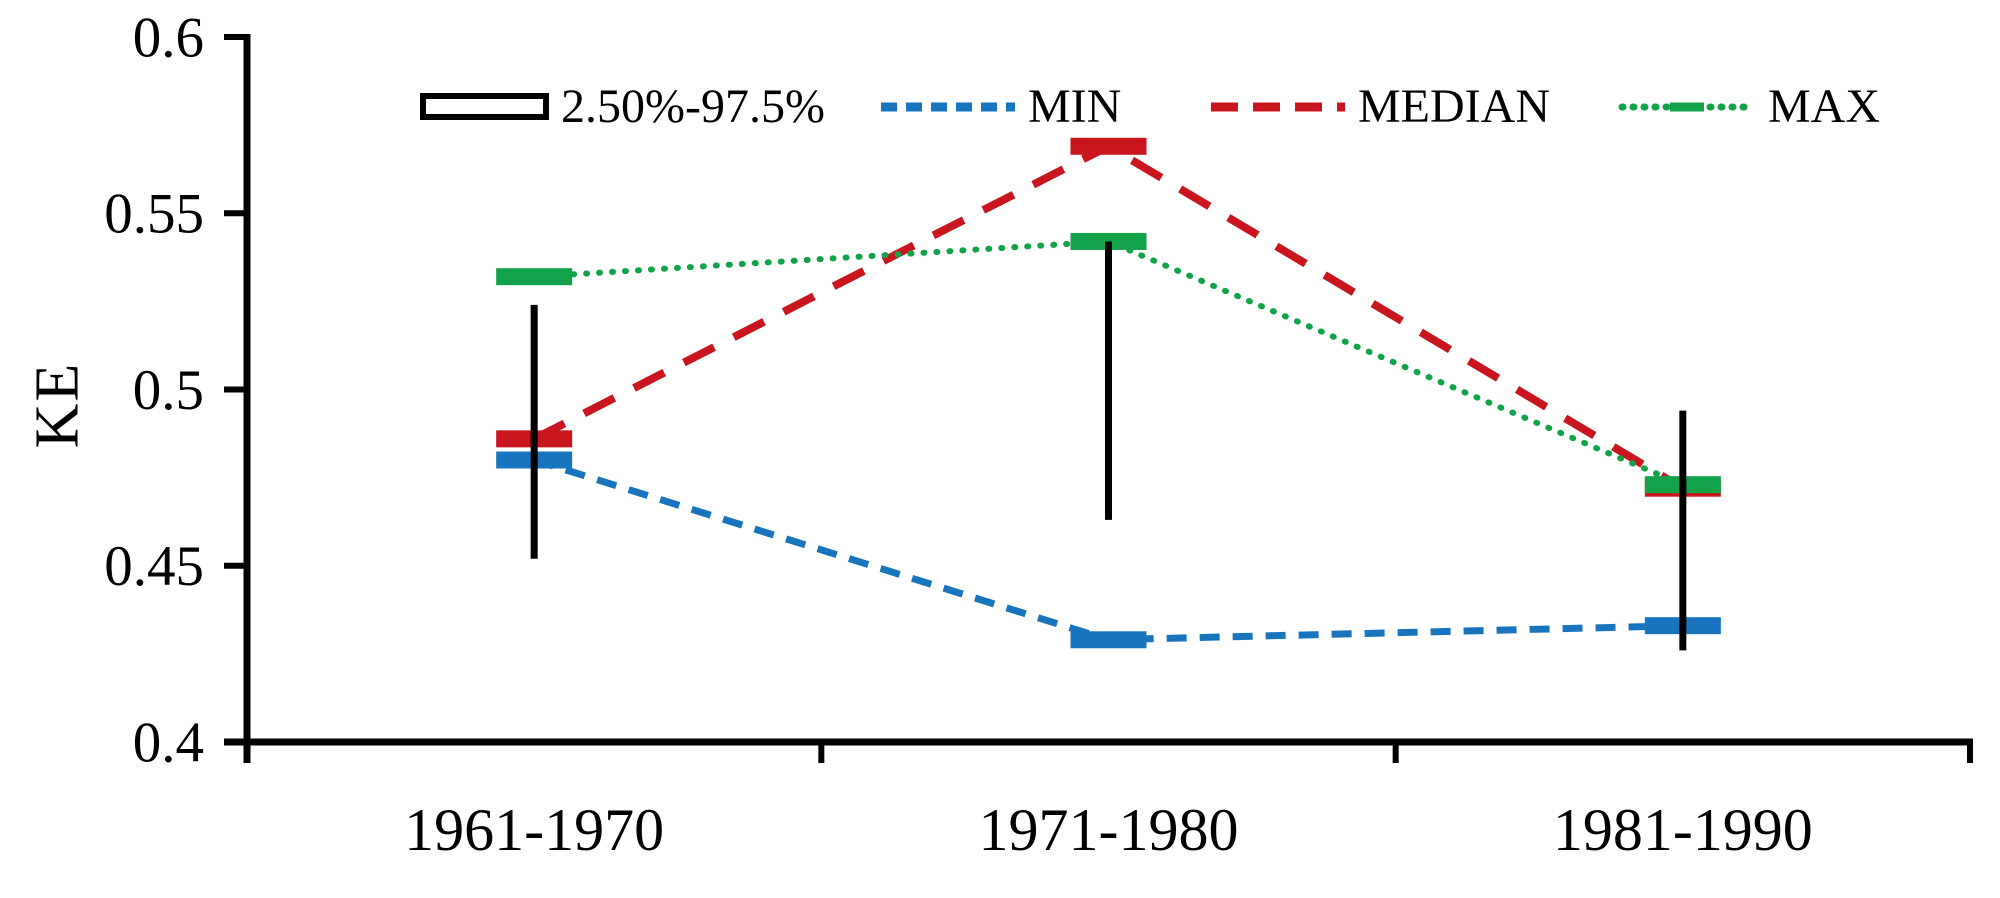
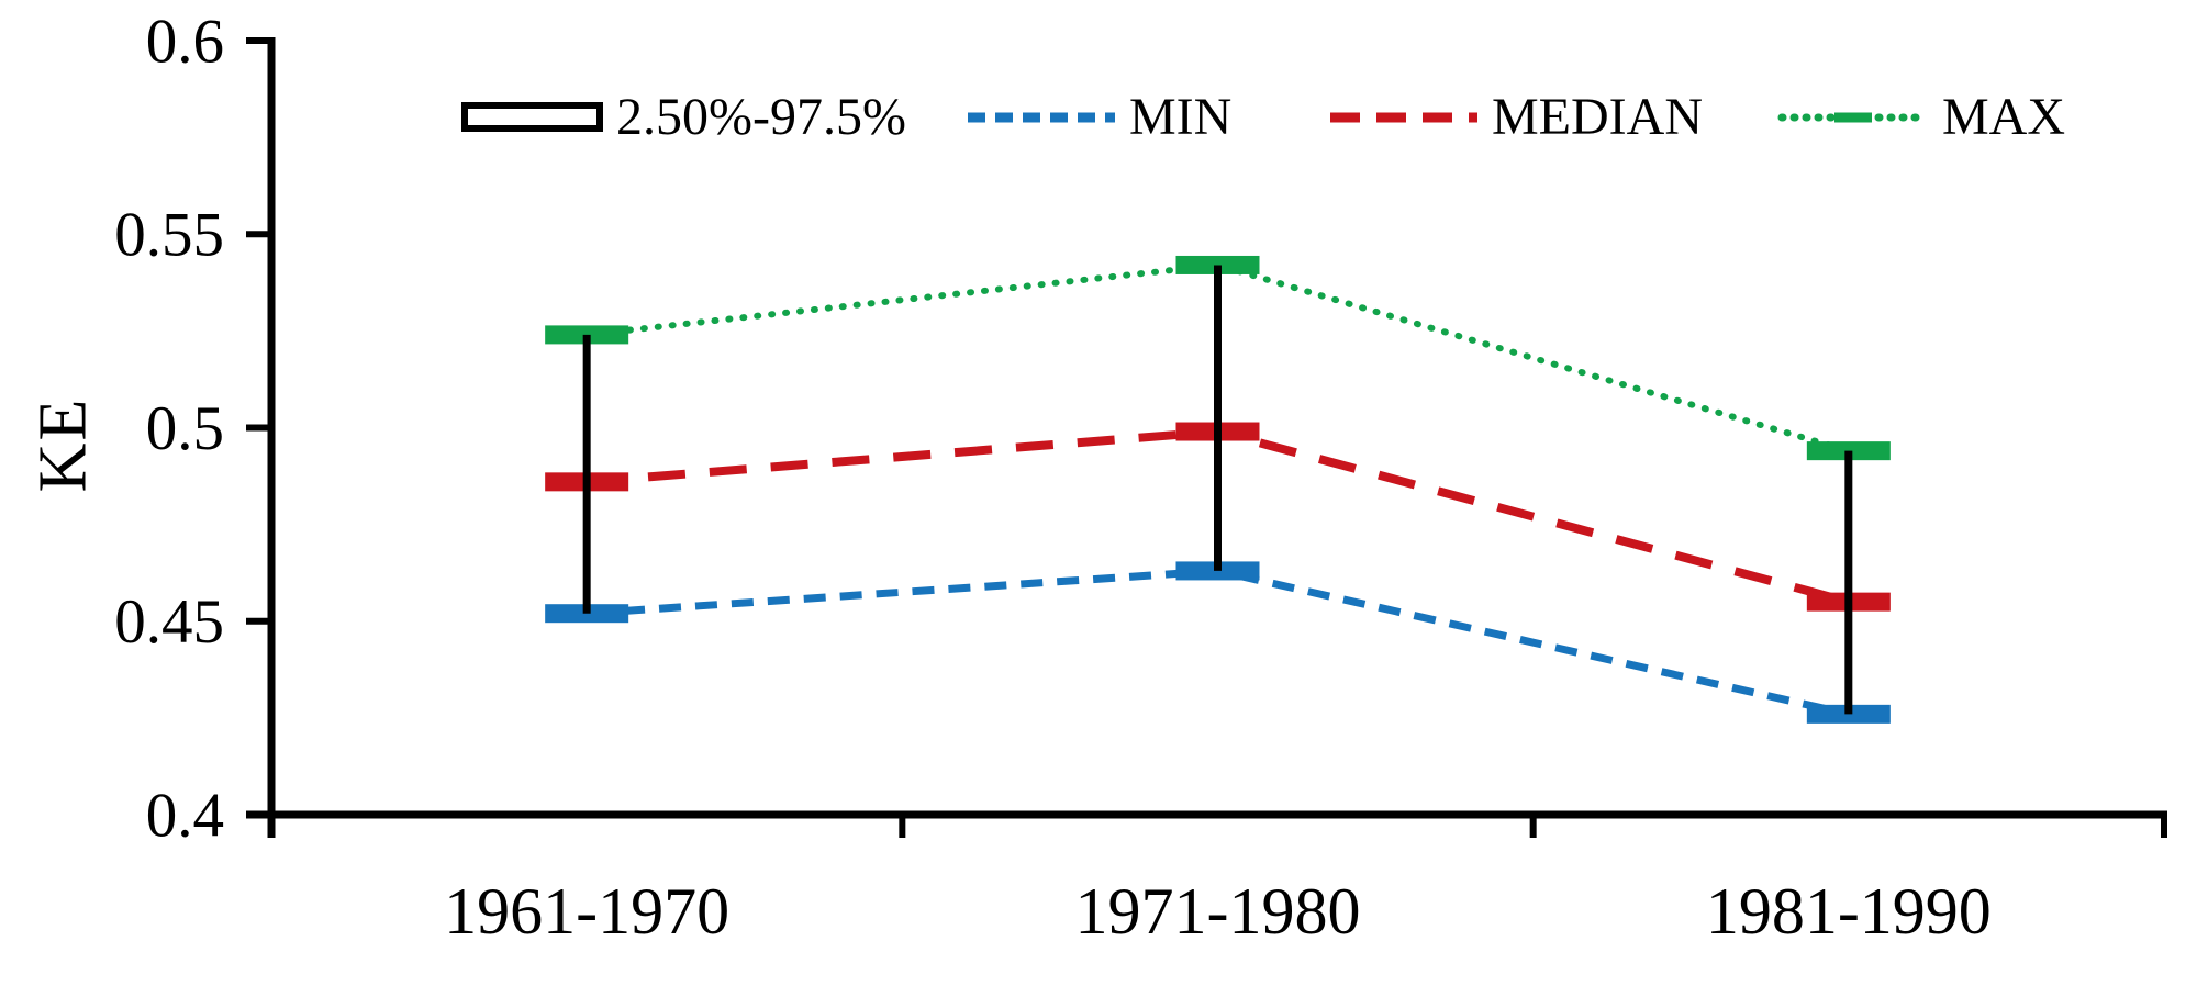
MIN/1961-1970: 0.480 -> 0.452
MAX/1961-1970: 0.532 -> 0.524
MIN/1971-1980: 0.429 -> 0.463
MEDIAN/1971-1980: 0.569 -> 0.499
MIN/1981-1990: 0.433 -> 0.426
MEDIAN/1981-1990: 0.472 -> 0.455
MAX/1981-1990: 0.473 -> 0.494
